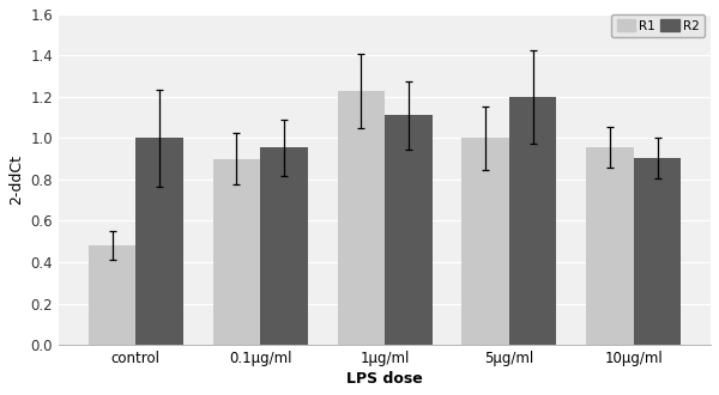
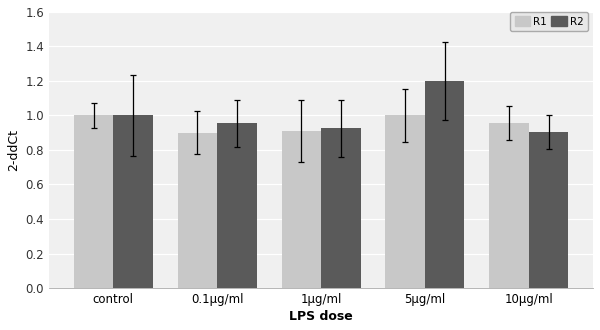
R1/control: 0.48 -> 1.00
R1/1μg/ml: 1.23 -> 0.91
R2/1μg/ml: 1.11 -> 0.93
